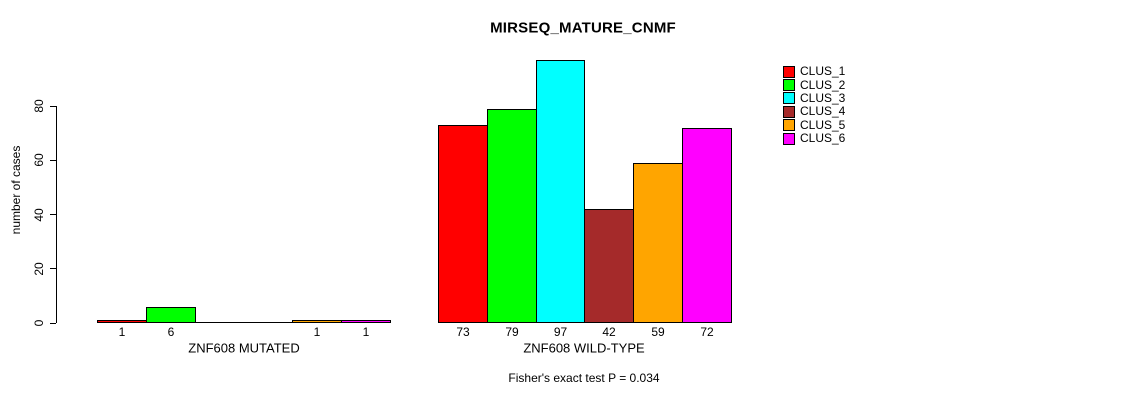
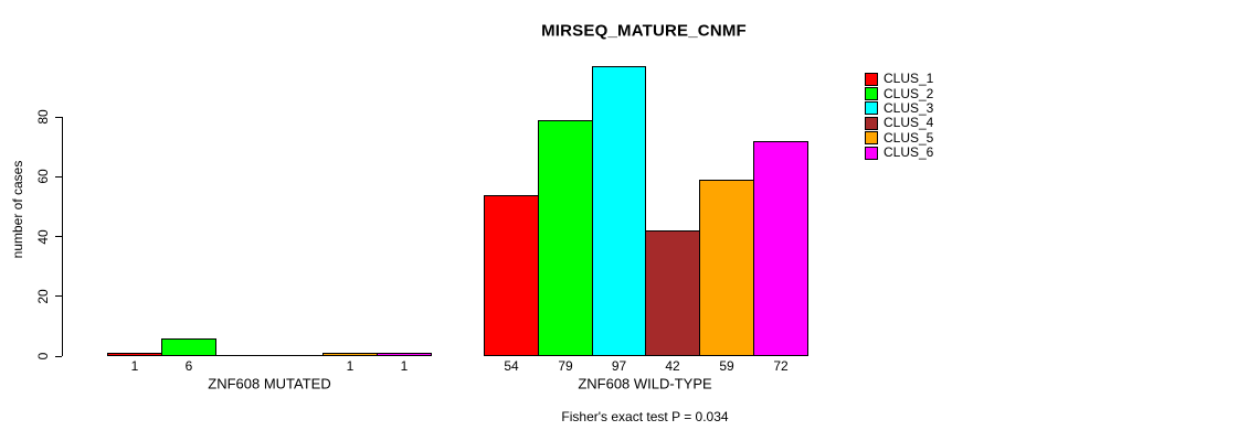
CLUS_1/ZNF608 WILD-TYPE: 73 -> 54
